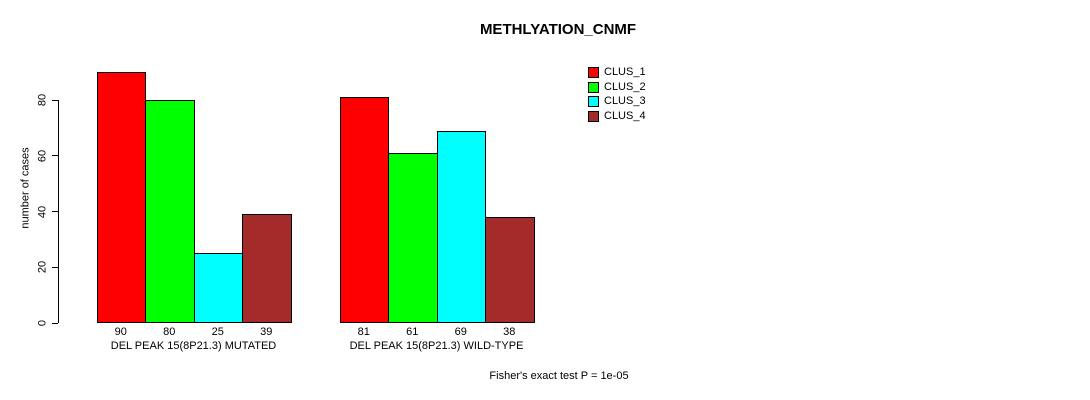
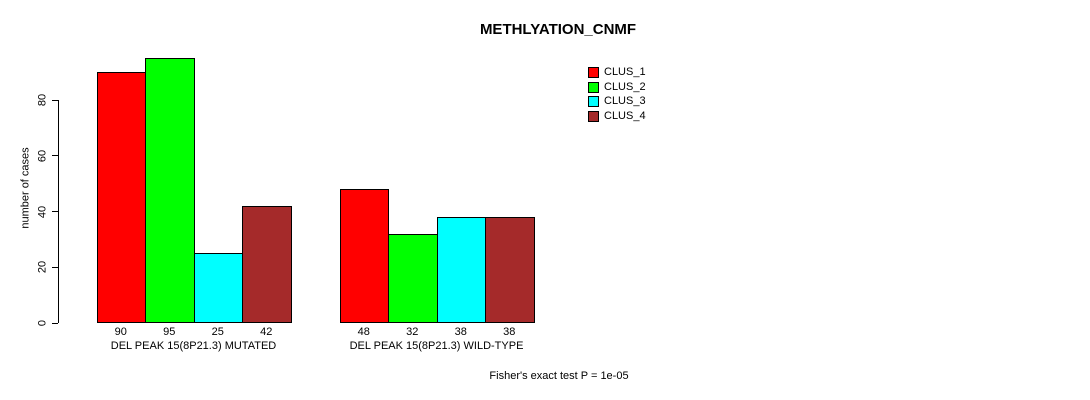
CLUS_2/DEL PEAK 15(8P21.3) MUTATED: 80 -> 95
CLUS_4/DEL PEAK 15(8P21.3) MUTATED: 39 -> 42
CLUS_1/DEL PEAK 15(8P21.3) WILD-TYPE: 81 -> 48
CLUS_2/DEL PEAK 15(8P21.3) WILD-TYPE: 61 -> 32
CLUS_3/DEL PEAK 15(8P21.3) WILD-TYPE: 69 -> 38
